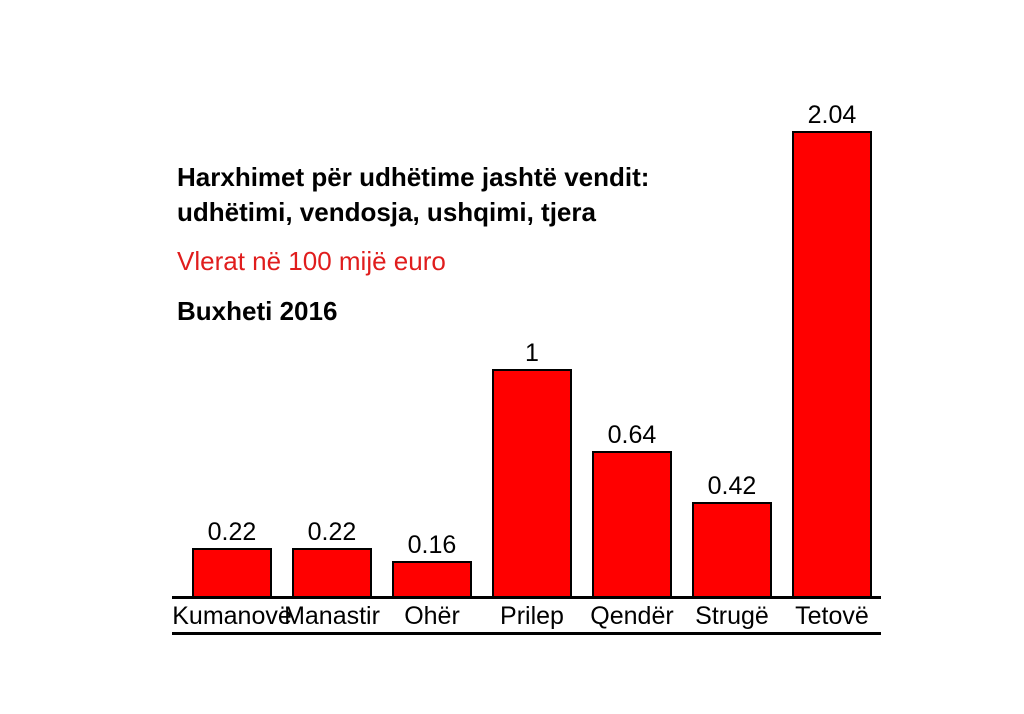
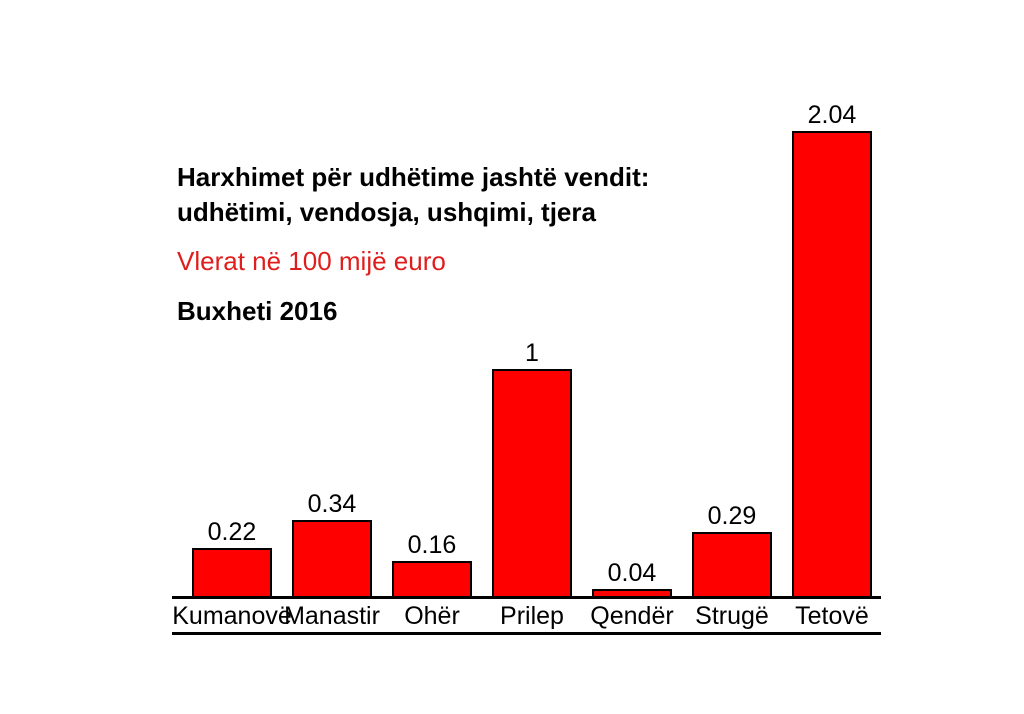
Manastir: 0.22 -> 0.34
Qendër: 0.64 -> 0.04
Strugë: 0.42 -> 0.29
